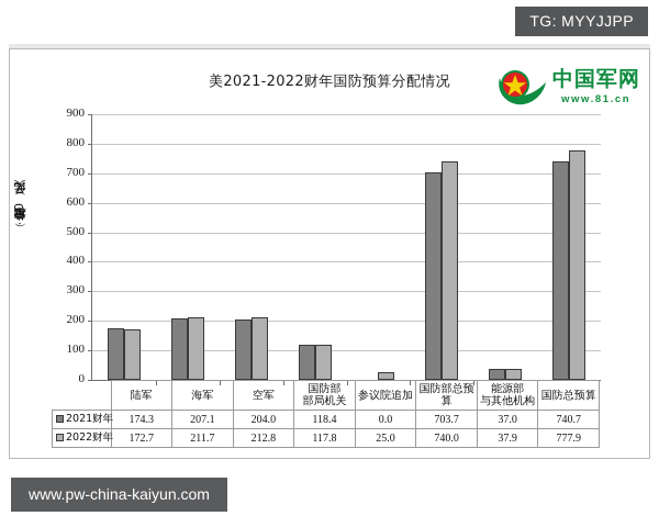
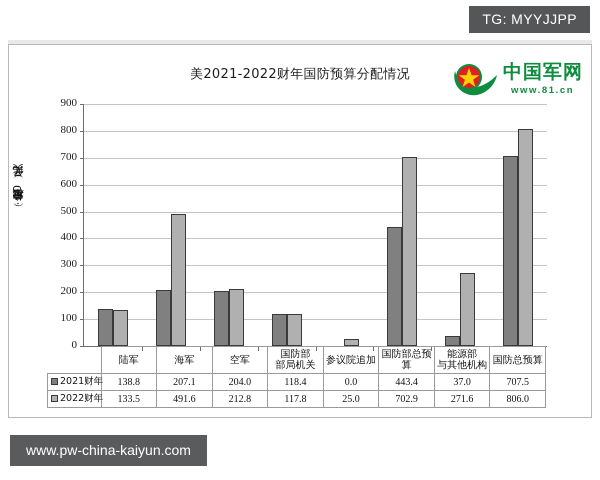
2021财年/陆军: 174.3 -> 138.8
2022财年/陆军: 172.7 -> 133.5
2022财年/海军: 211.7 -> 491.6
2021财年/国防部总预算: 703.7 -> 443.4
2022财年/国防部总预算: 740.0 -> 702.9
2022财年/能源部 与其他机构: 37.9 -> 271.6
2021财年/国防总预算: 740.7 -> 707.5
2022财年/国防总预算: 777.9 -> 806.0
